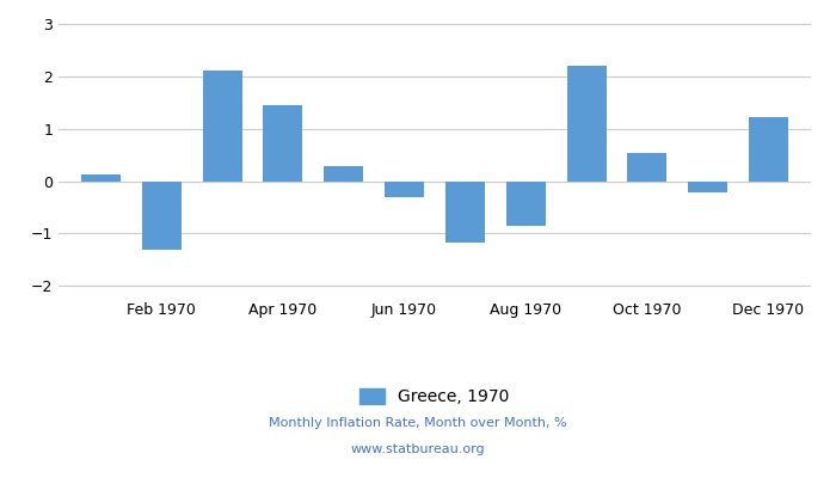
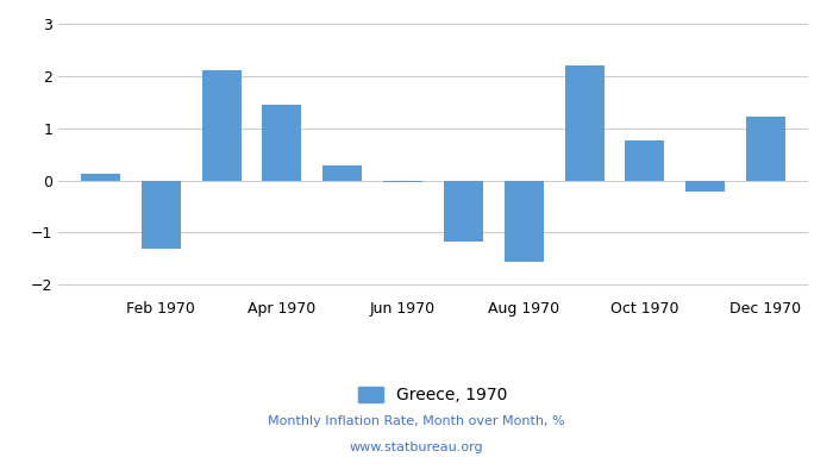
Jun 1970: -0.30 -> -0.02
Aug 1970: -0.85 -> -1.55
Oct 1970: 0.55 -> 0.78
